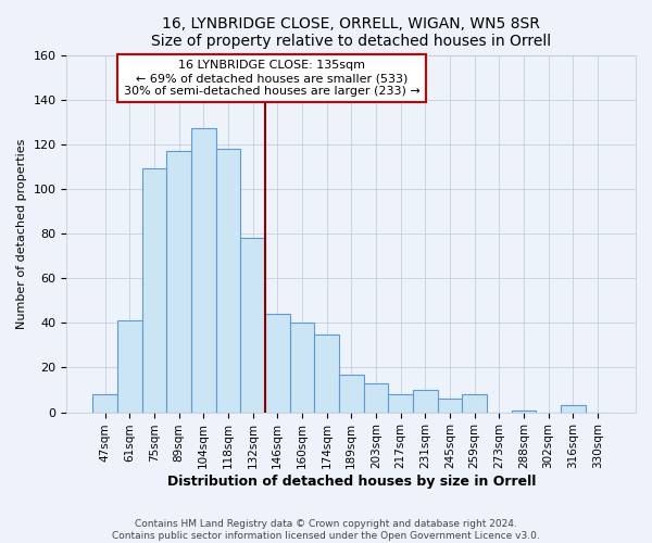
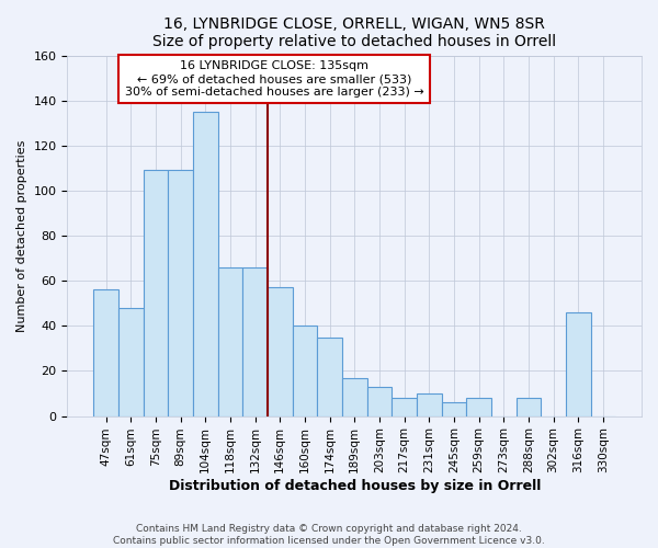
47sqm: 8 -> 56
61sqm: 41 -> 48
89sqm: 117 -> 109
104sqm: 127 -> 135
118sqm: 118 -> 66
132sqm: 78 -> 66
146sqm: 44 -> 57
288sqm: 1 -> 8
316sqm: 3 -> 46
